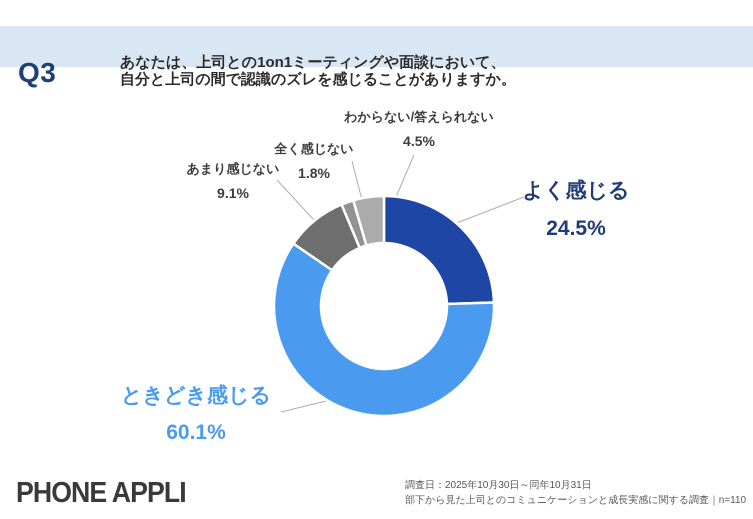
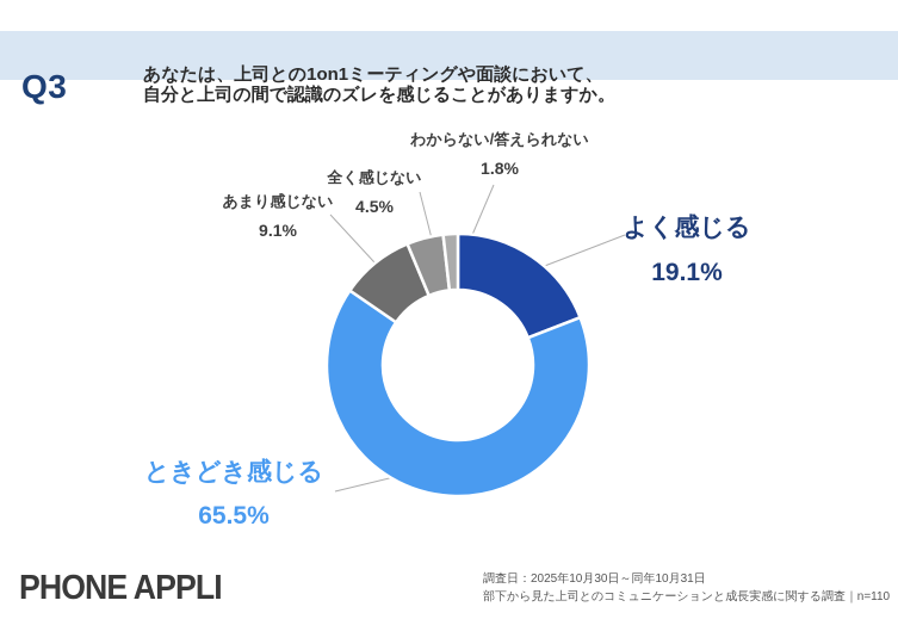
よく感じる: 24.5% -> 19.1%
ときどき感じる: 60.1% -> 65.5%
全く感じない: 1.8% -> 4.5%
わからない/答えられない: 4.5% -> 1.8%
